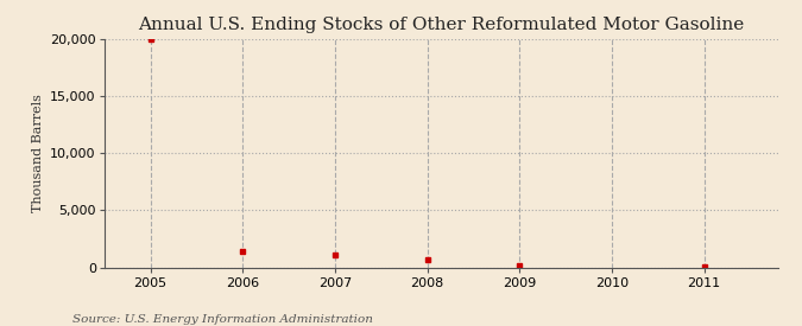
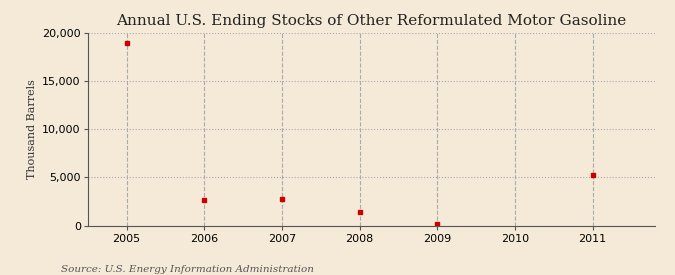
2005: 20,000 -> 19,000
2006: 1,400 -> 2,600
2007: 1,000 -> 2,800
2008: 700 -> 1,400
2011: 100 -> 5,200
